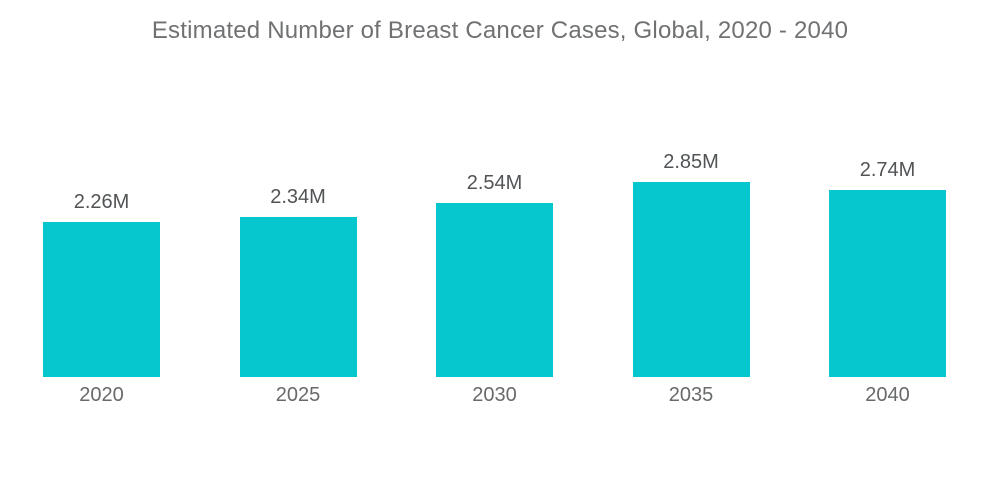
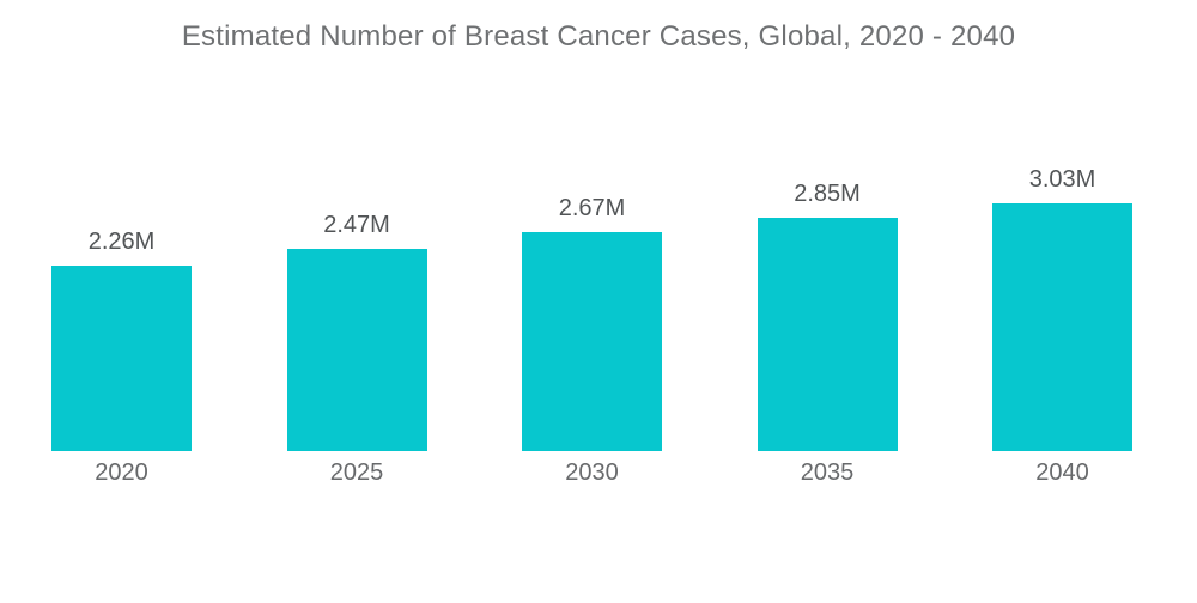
2025: 2.34M -> 2.47M
2030: 2.54M -> 2.67M
2040: 2.74M -> 3.03M
